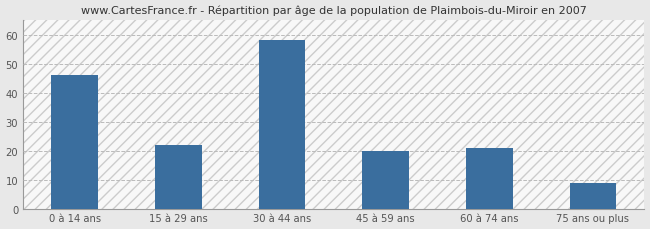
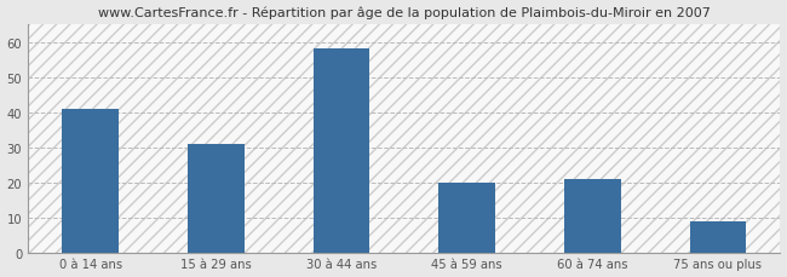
0 à 14 ans: 46 -> 41
15 à 29 ans: 22 -> 31
